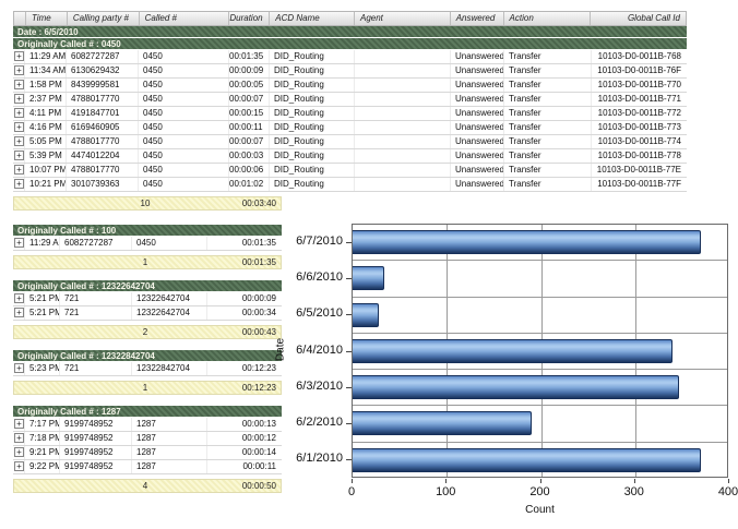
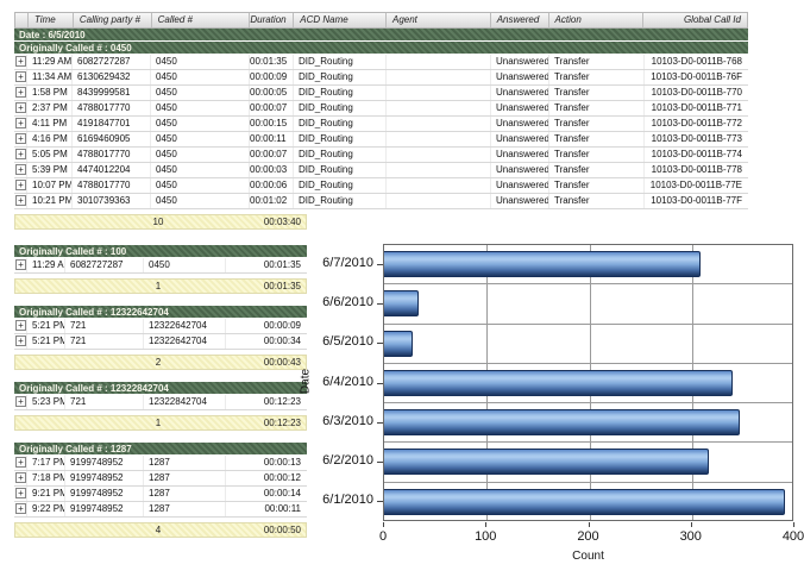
6/7/2010: 370 -> 310
6/2/2010: 190 -> 320
6/1/2010: 370 -> 390
